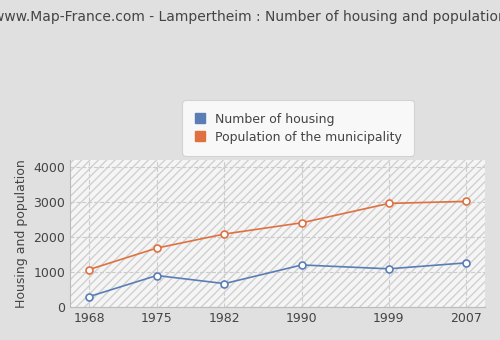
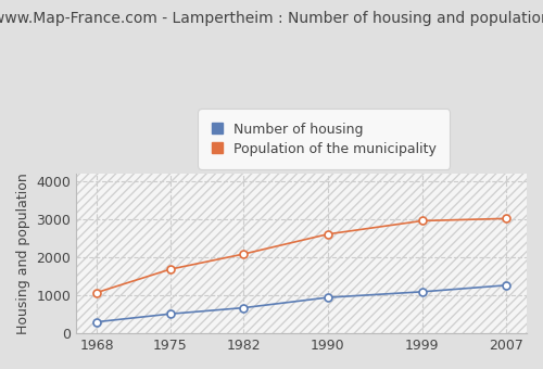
Number of housing/1975: 900 -> 510
Number of housing/1990: 1200 -> 940
Population of the municipality/1990: 2400 -> 2600
